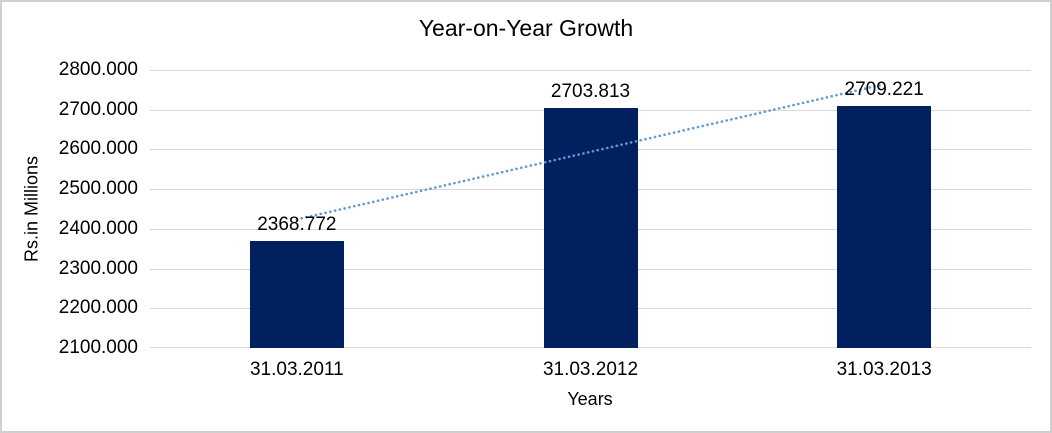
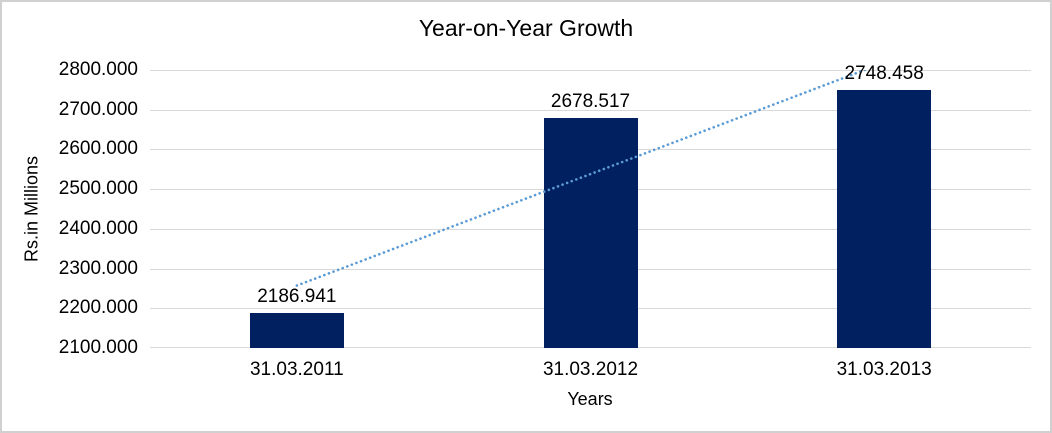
31.03.2011: 2368.772 -> 2186.941
31.03.2012: 2703.813 -> 2678.517
31.03.2013: 2709.221 -> 2748.458
